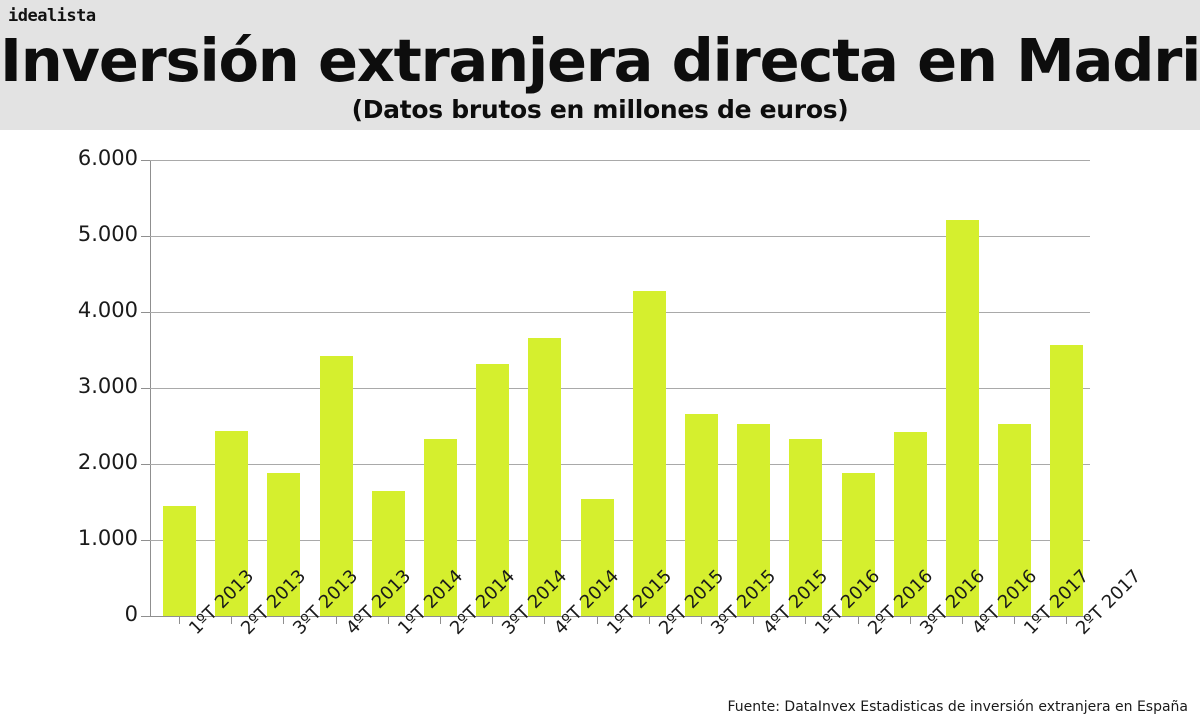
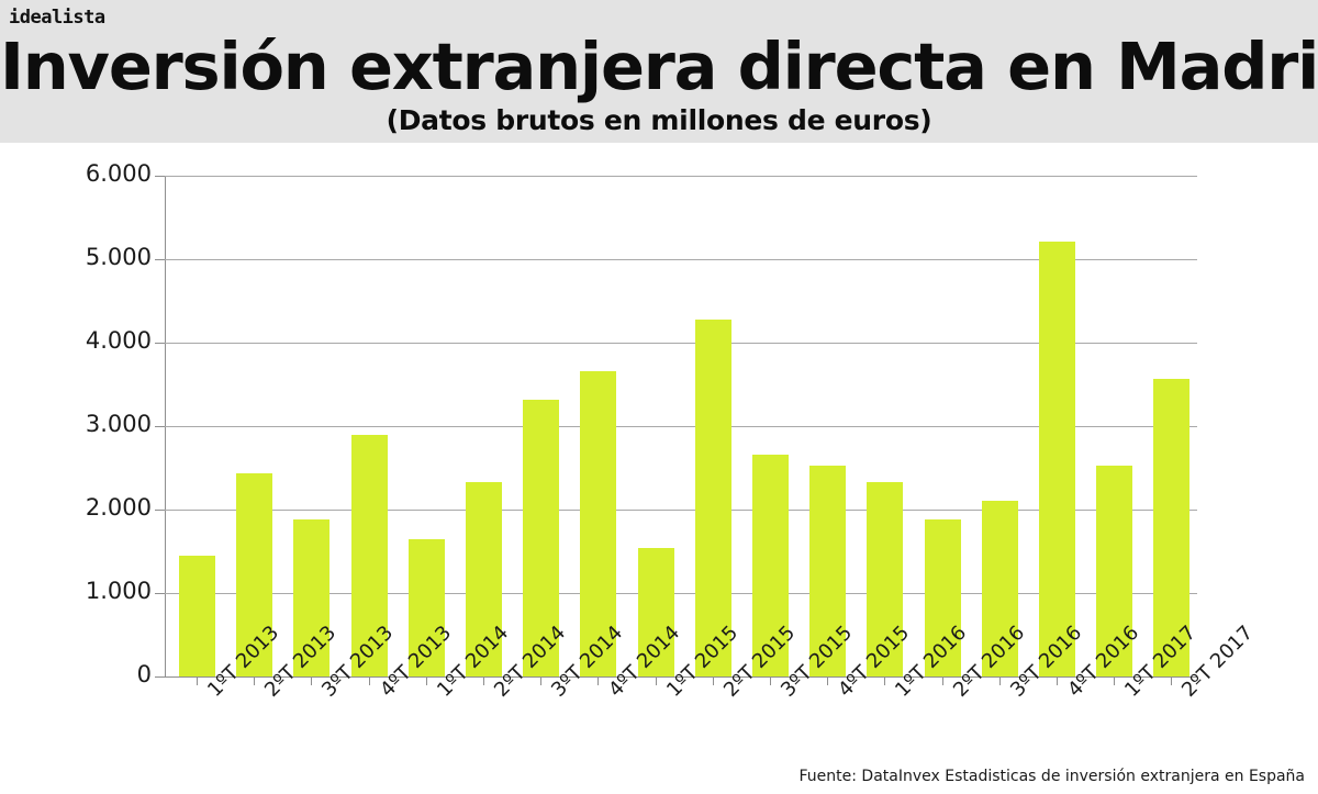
4ºT 2013: 3400 -> 2900
3ºT 2016: 2400 -> 2100
